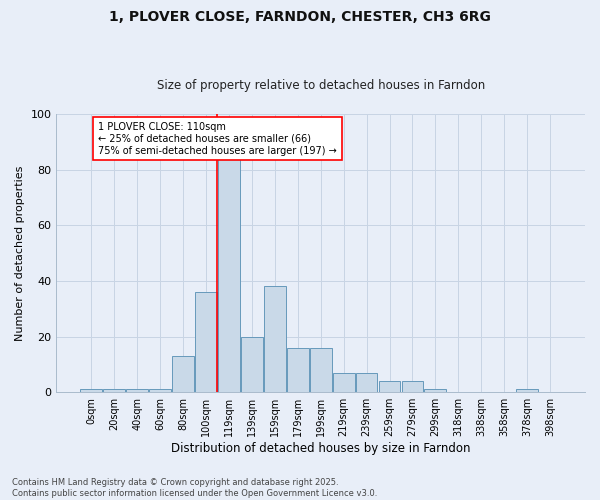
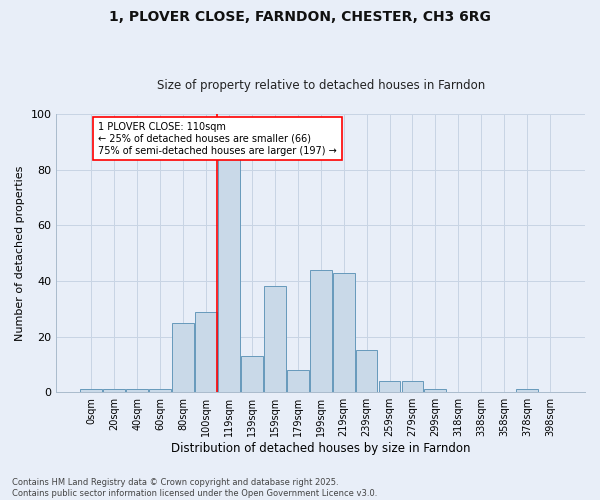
80sqm: 13 -> 25
100sqm: 36 -> 29
139sqm: 20 -> 13
179sqm: 16 -> 8
199sqm: 16 -> 44
219sqm: 7 -> 43
239sqm: 7 -> 15
